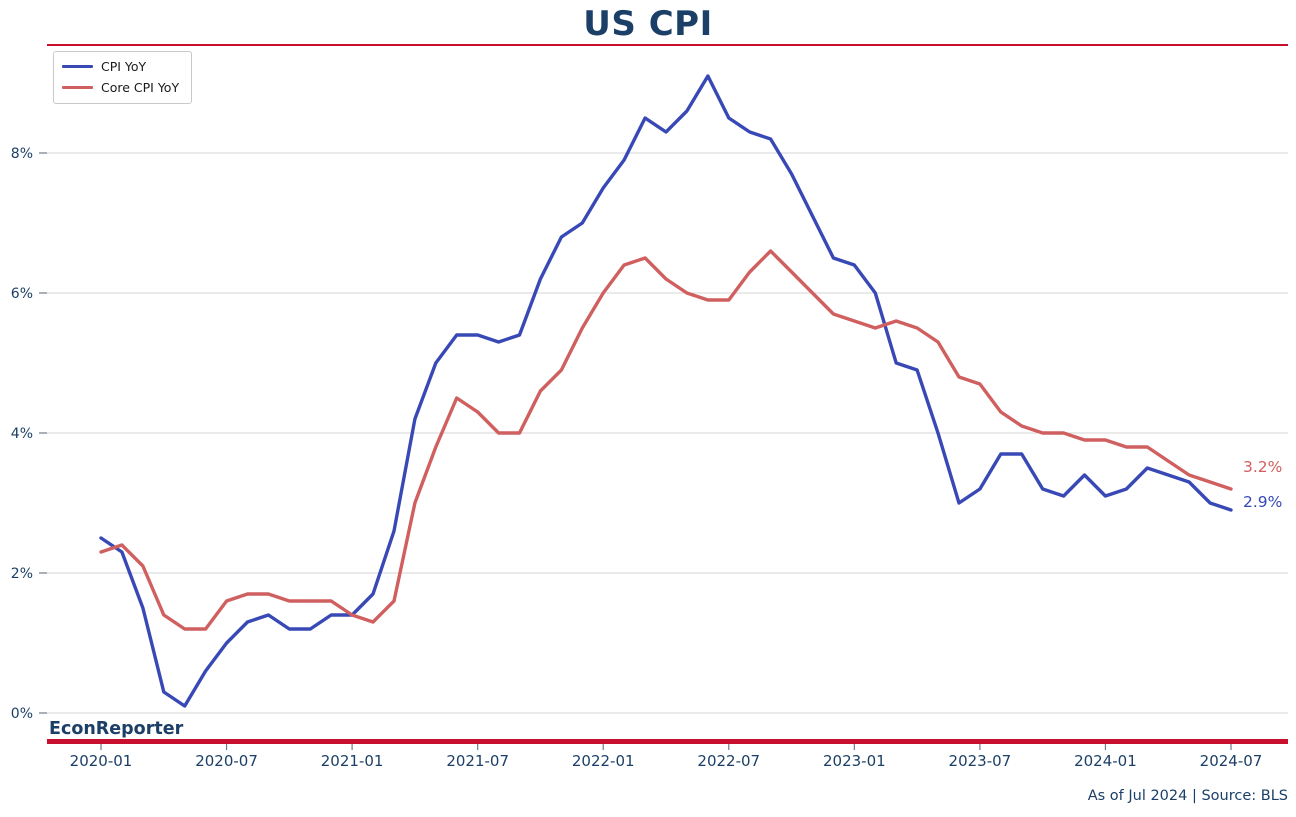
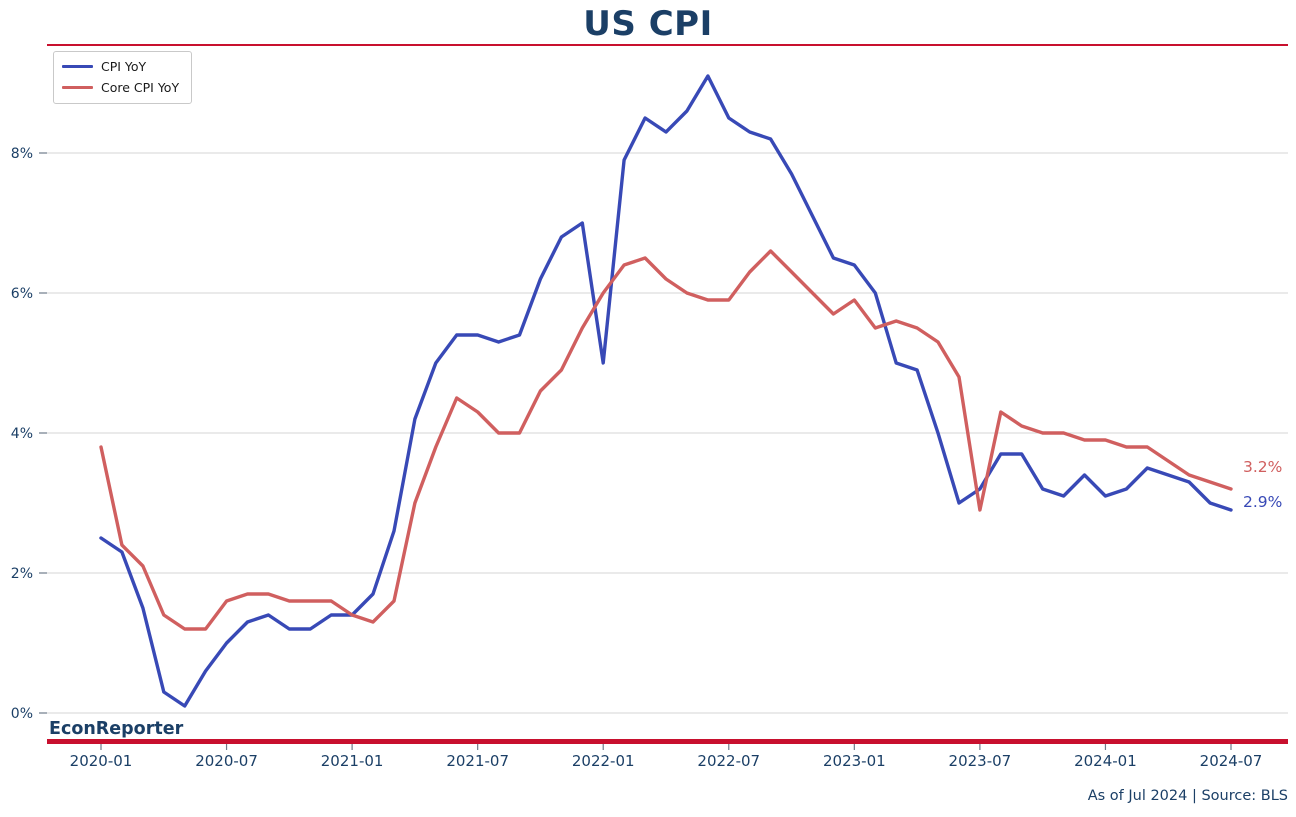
Core CPI YoY/2020-01: 2.3% -> 3.8%
CPI YoY/2022-01: 7.5% -> 5.0%
Core CPI YoY/2023-01: 5.6% -> 5.9%
Core CPI YoY/2023-07: 4.7% -> 2.9%
